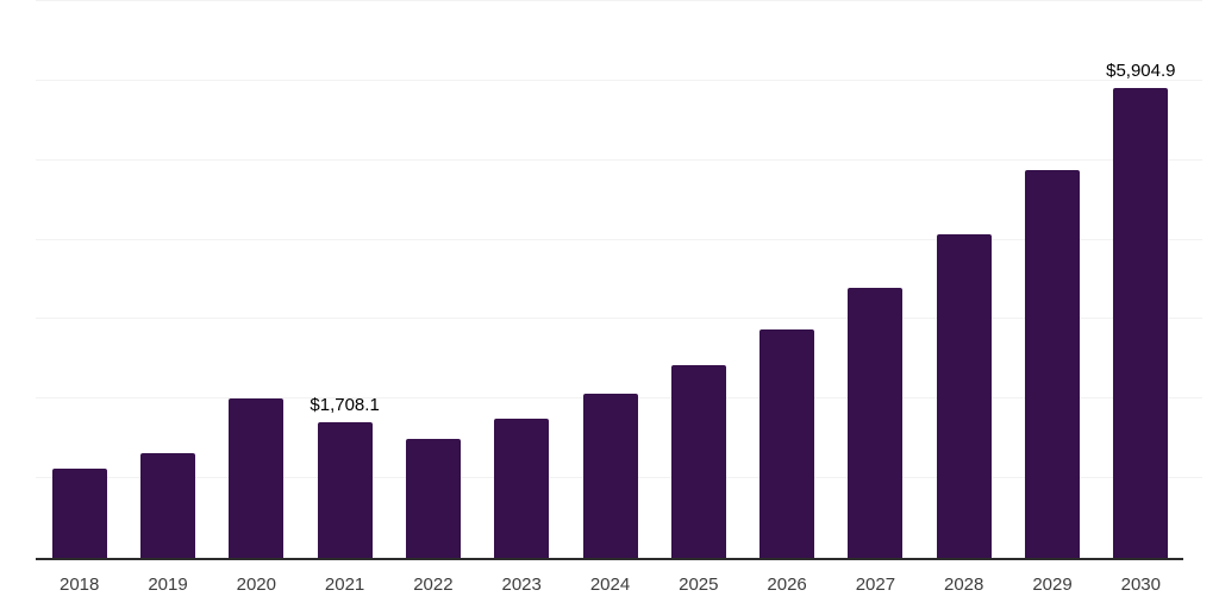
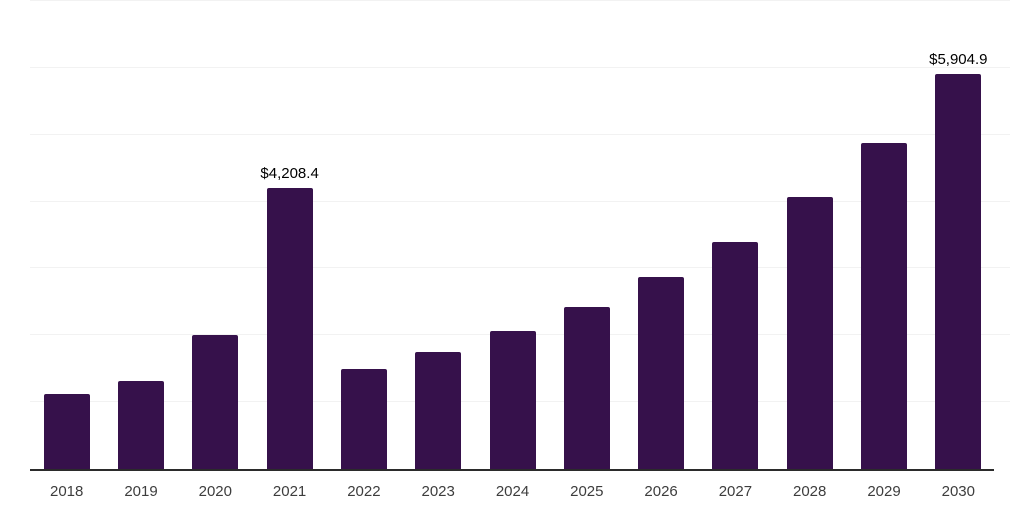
2021: $1,708.1 -> $4,208.4
